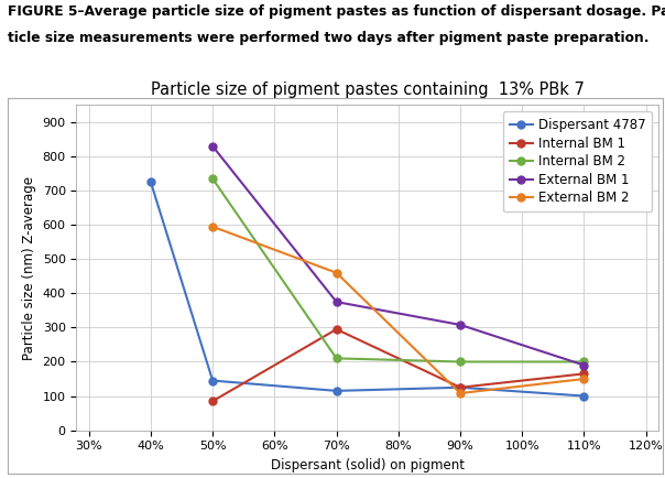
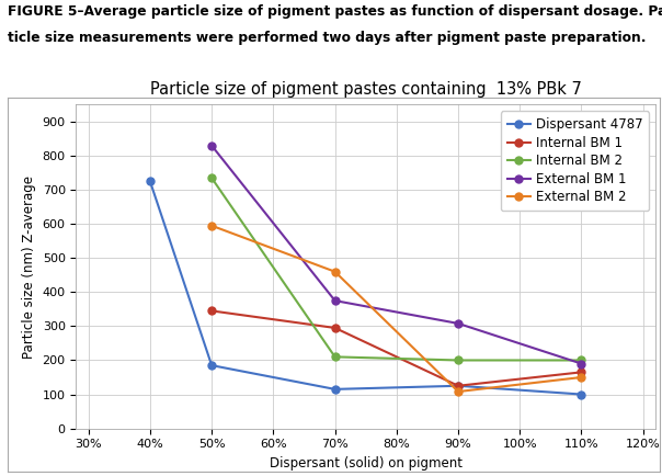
Dispersant 4787/50%: 145 -> 185
Internal BM 1/50%: 85 -> 345
